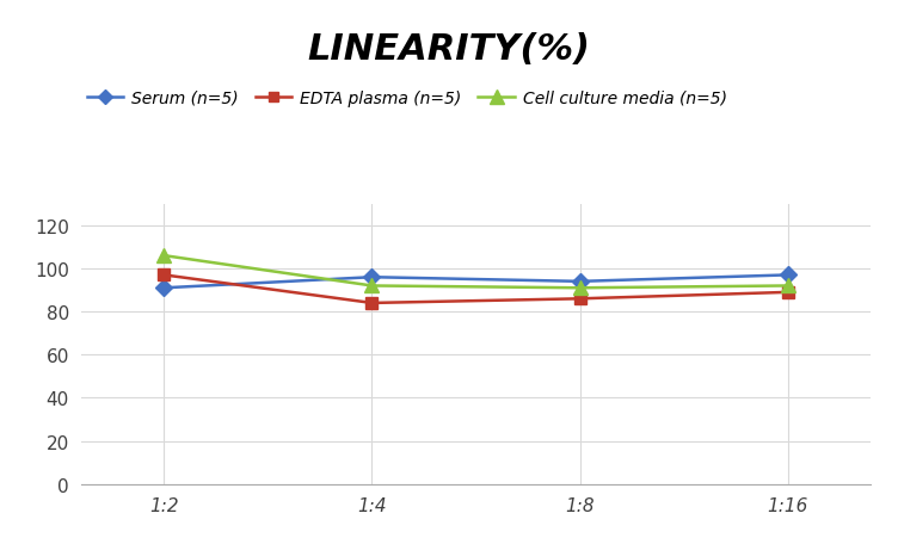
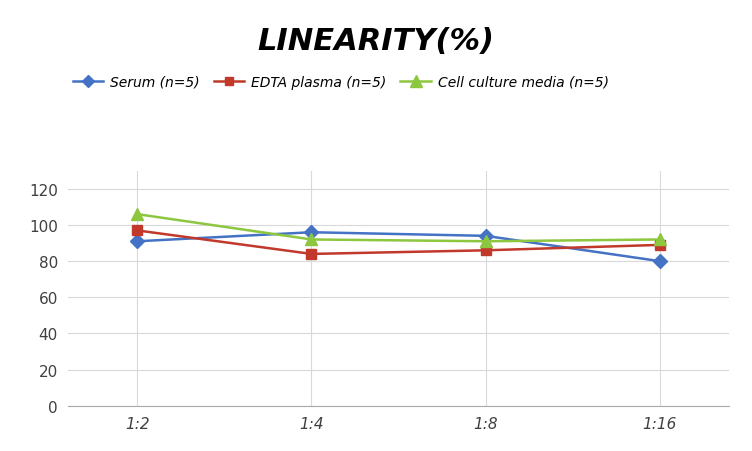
Serum (n=5)/1:16: 97 -> 80
